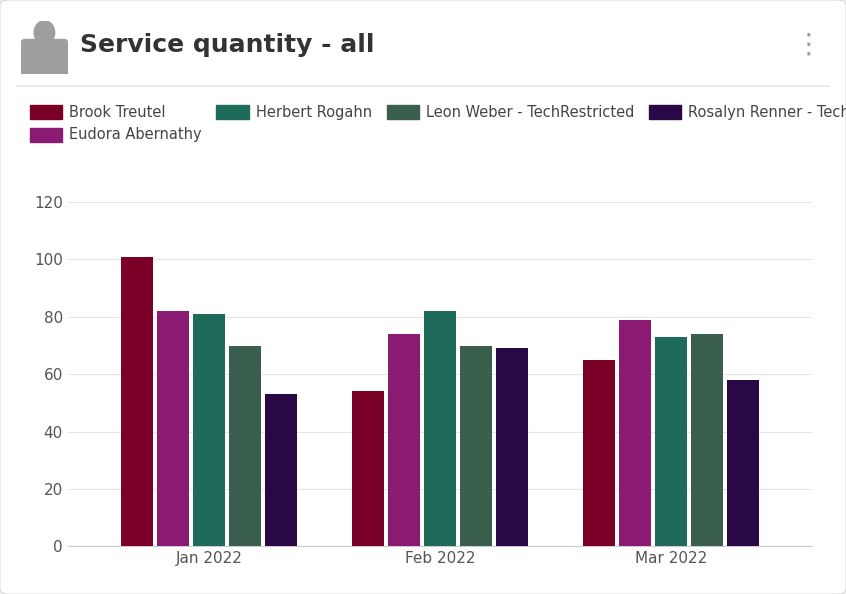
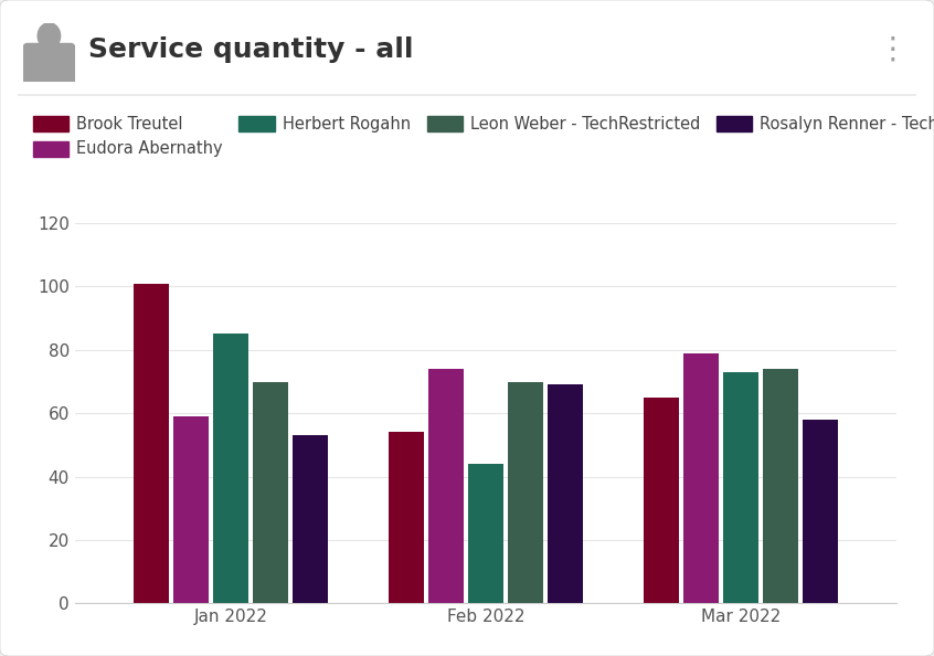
Eudora Abernathy/Jan 2022: 82 -> 59
Herbert Rogahn/Jan 2022: 81 -> 85
Herbert Rogahn/Feb 2022: 82 -> 44
